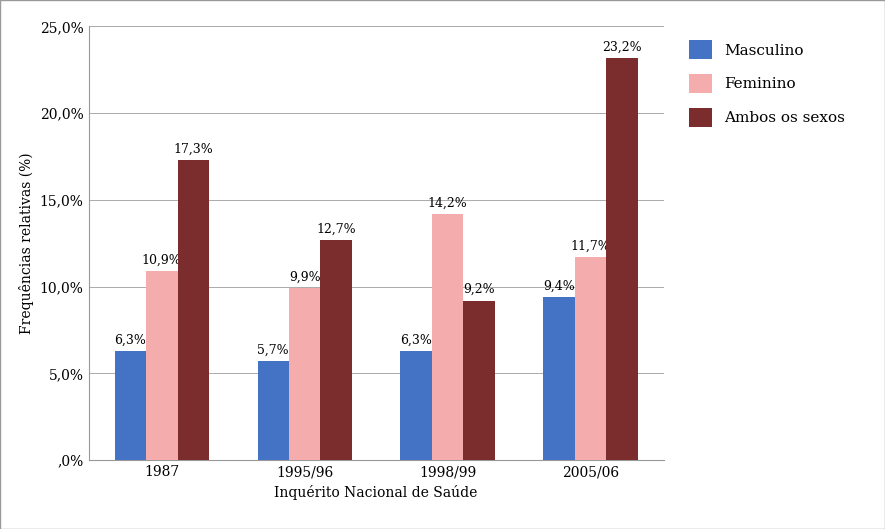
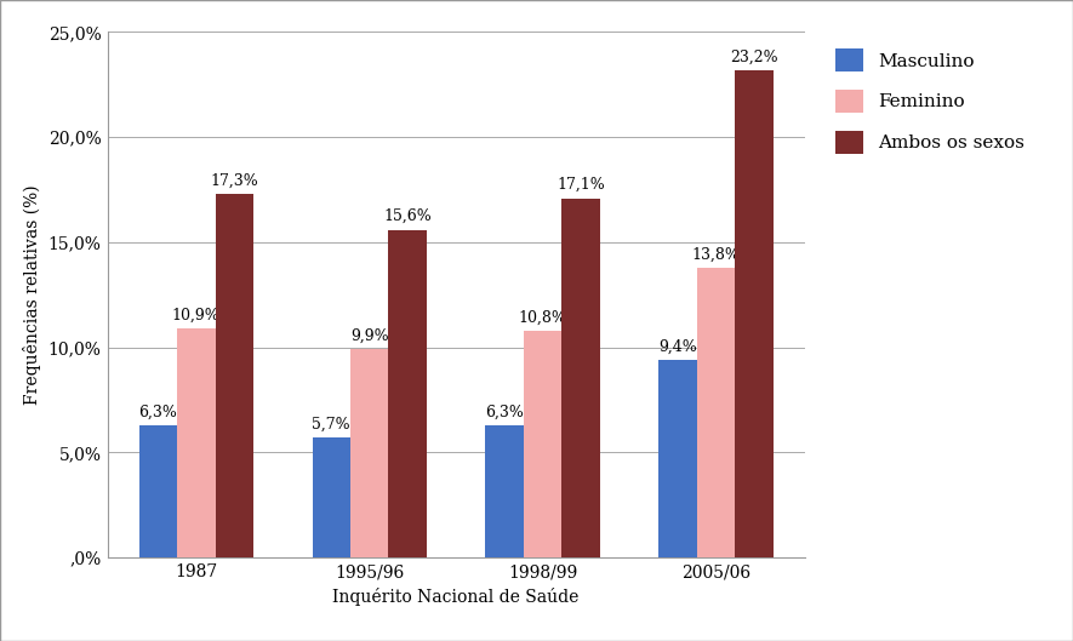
Ambos os sexos/1995/96: 12,7% -> 15,6%
Feminino/1998/99: 14,2% -> 10,8%
Ambos os sexos/1998/99: 9,2% -> 17,1%
Feminino/2005/06: 11,7% -> 13,8%
